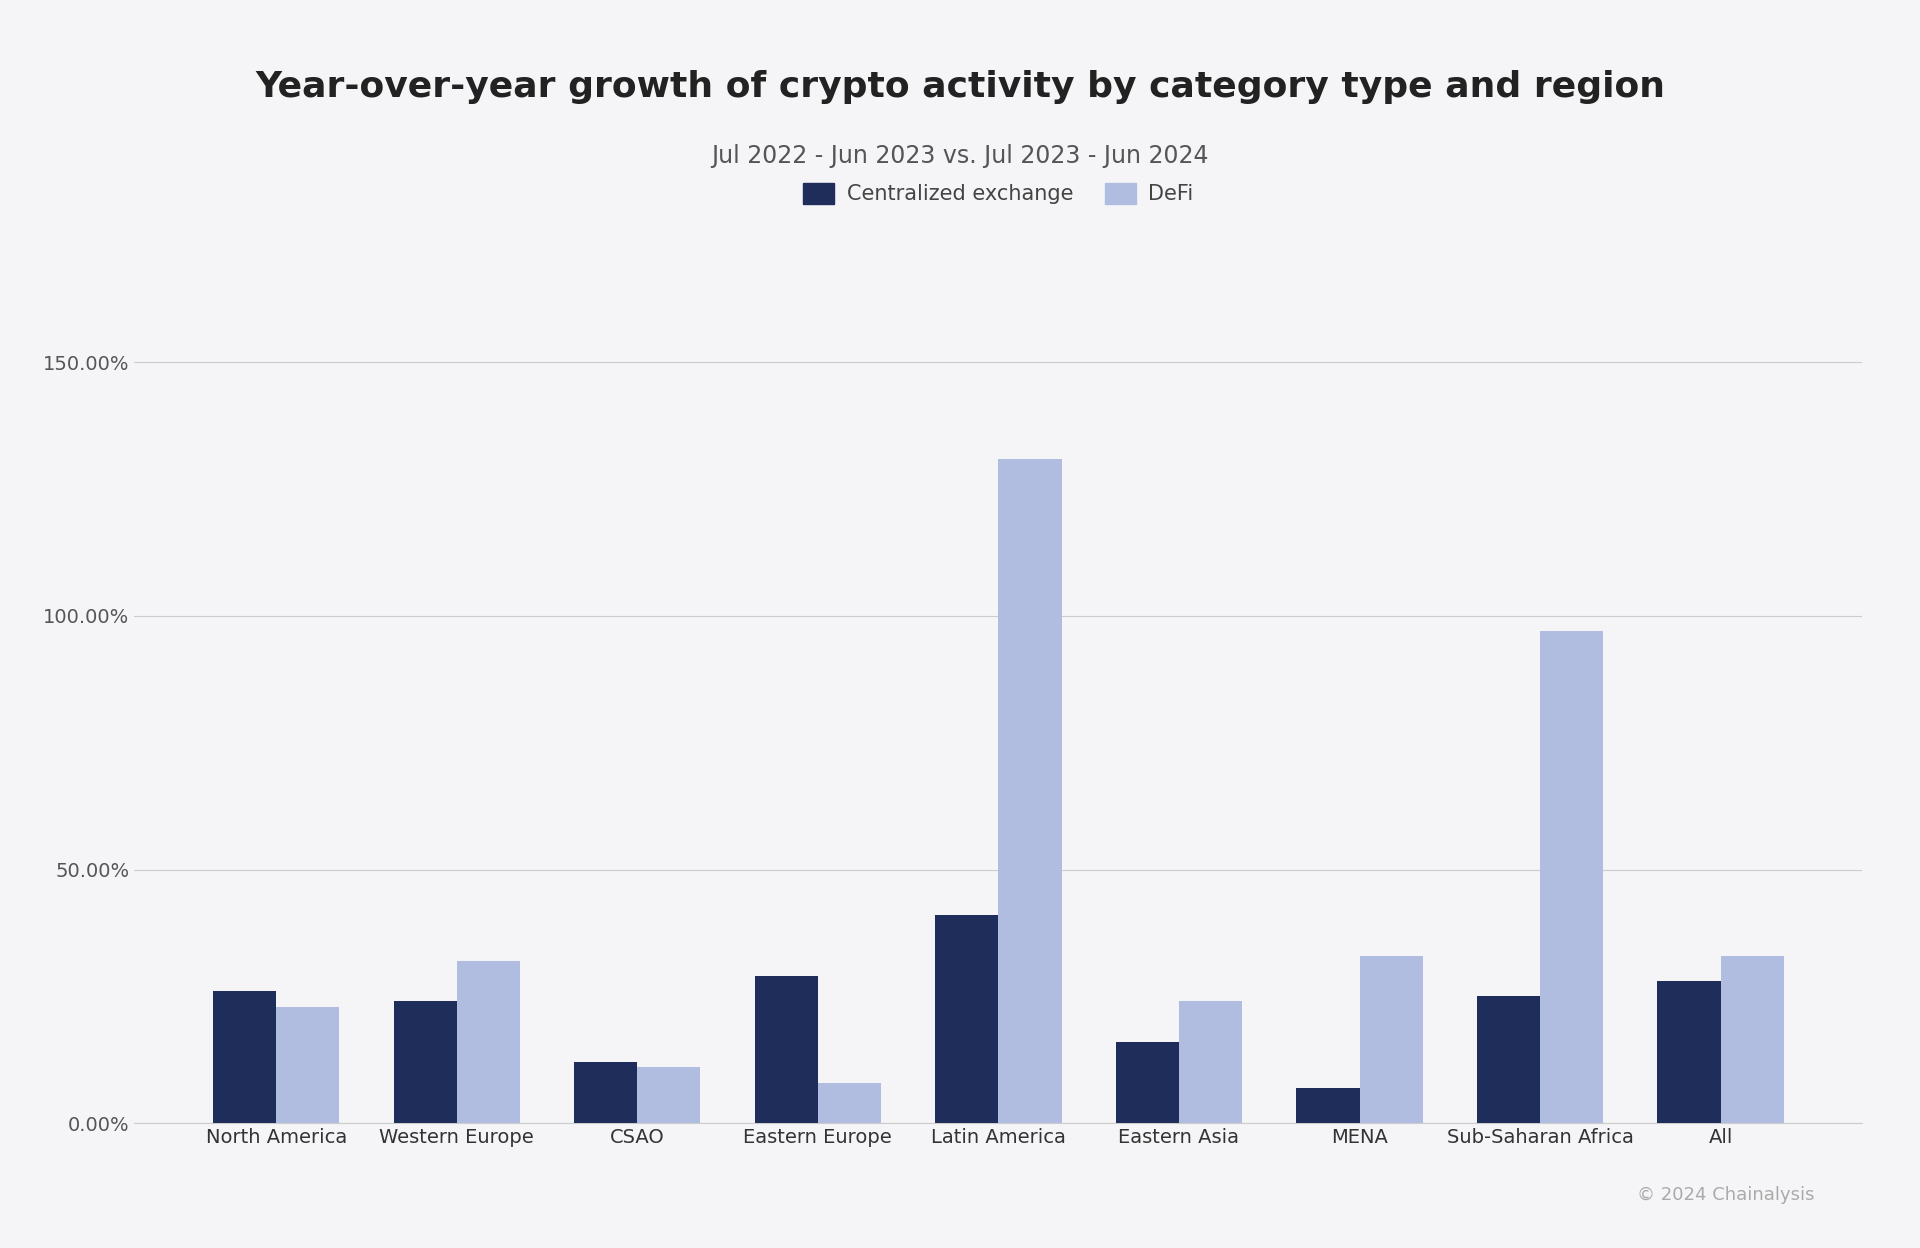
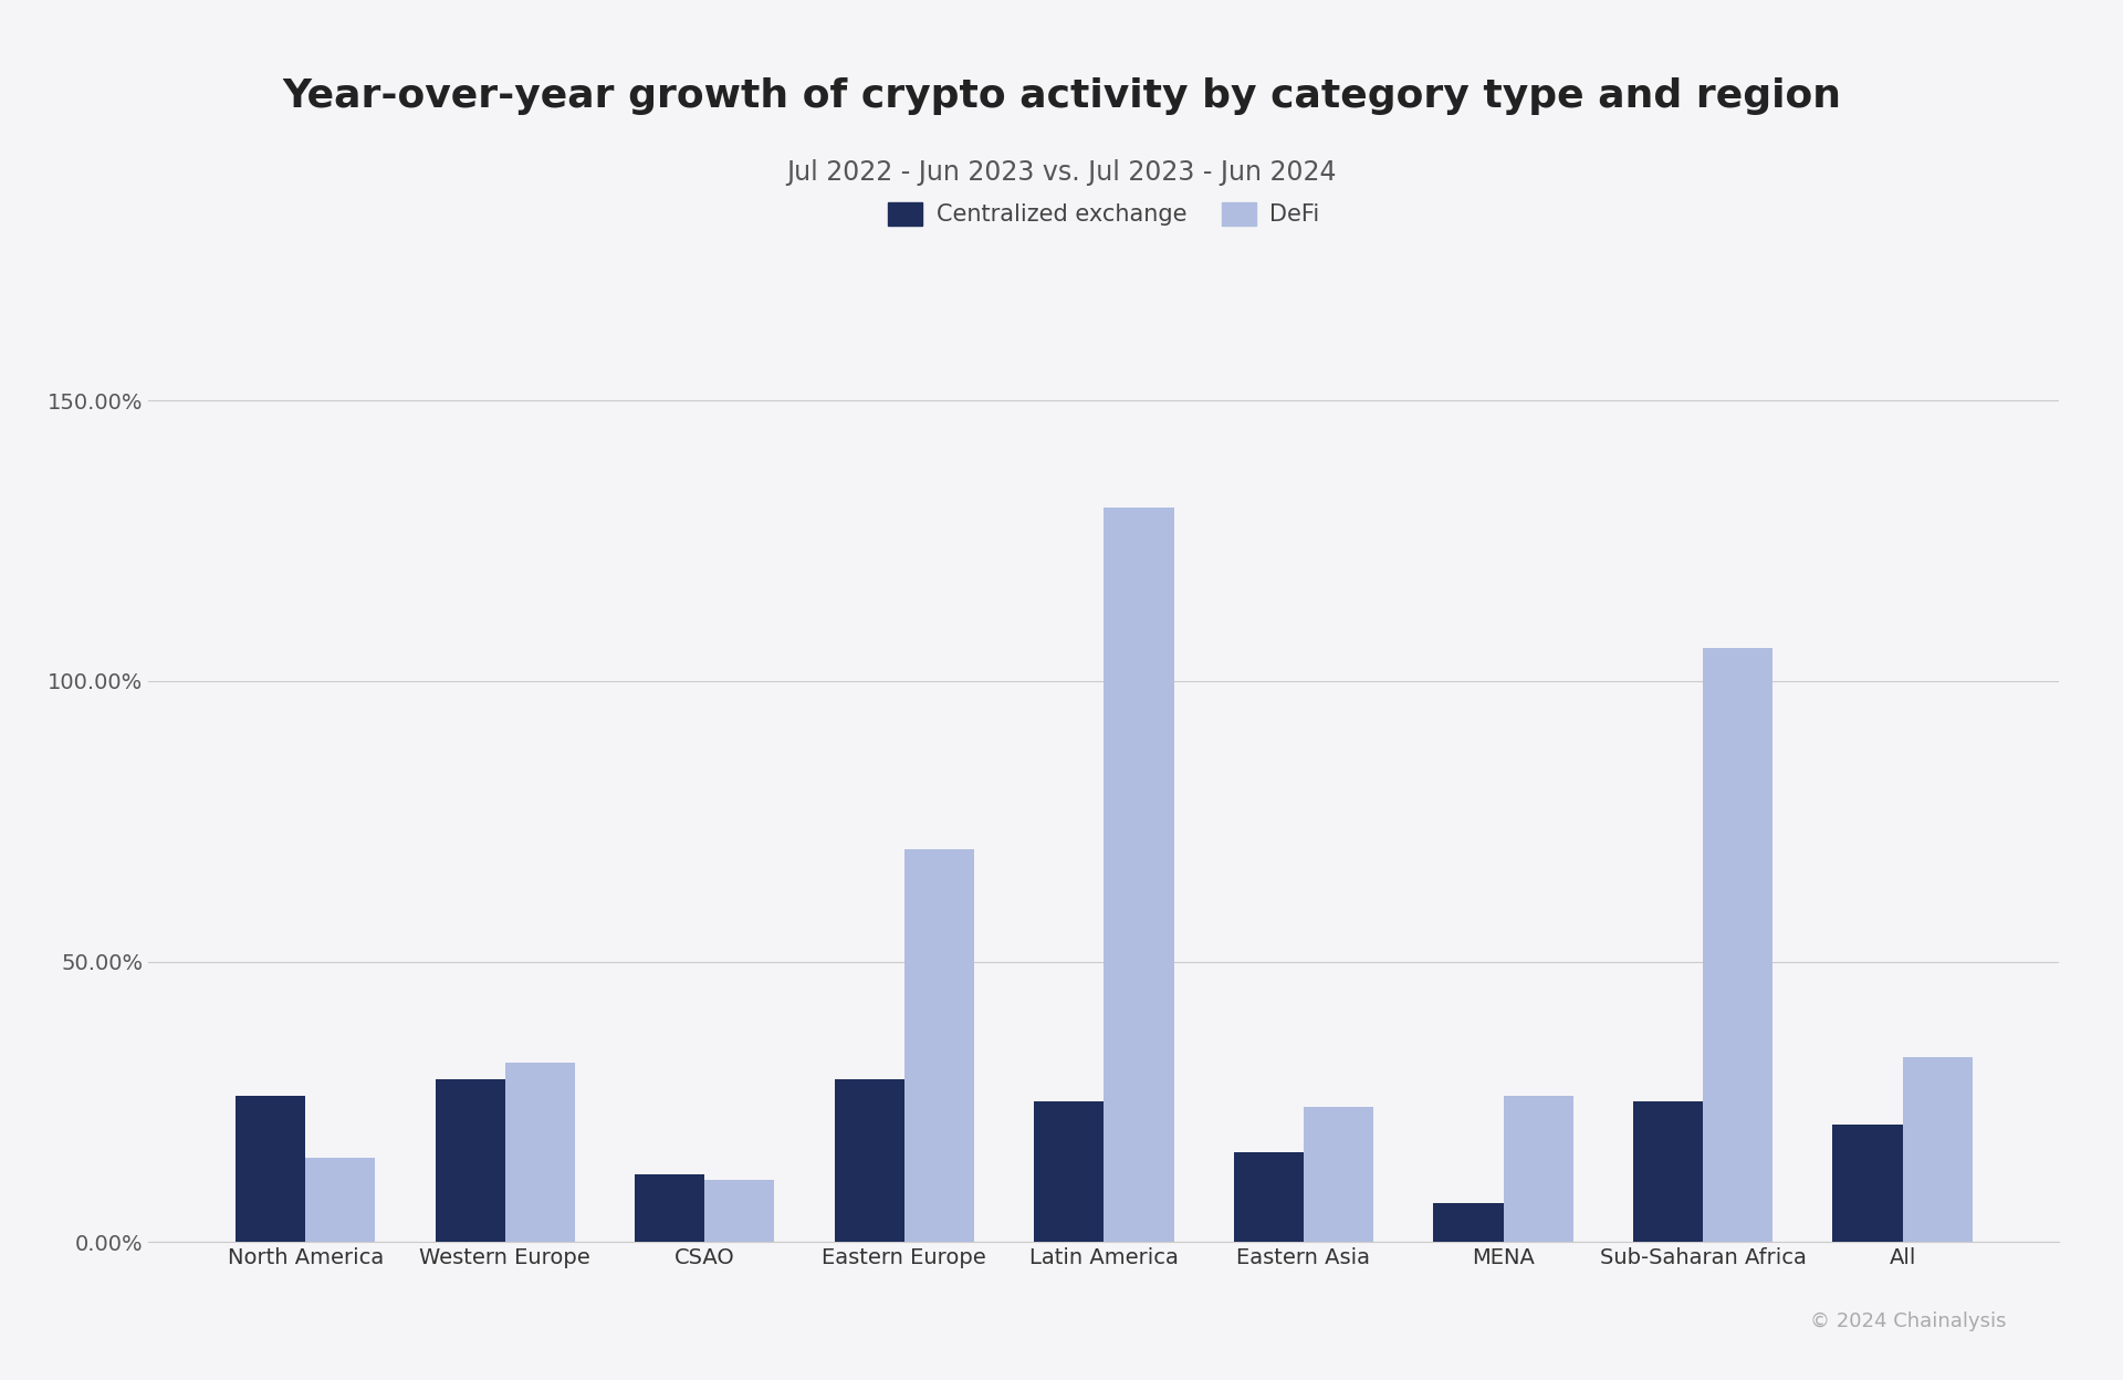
DeFi/North America: 23% -> 15%
Centralized exchange/Western Europe: 24% -> 29%
DeFi/Eastern Europe: 8% -> 70%
Centralized exchange/Latin America: 41% -> 25%
DeFi/MENA: 33% -> 26%
DeFi/Sub-Saharan Africa: 97% -> 106%
Centralized exchange/All: 28% -> 21%
